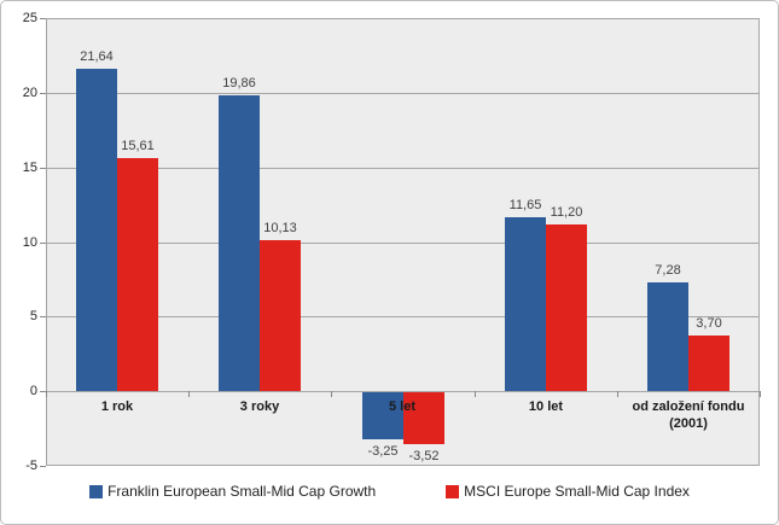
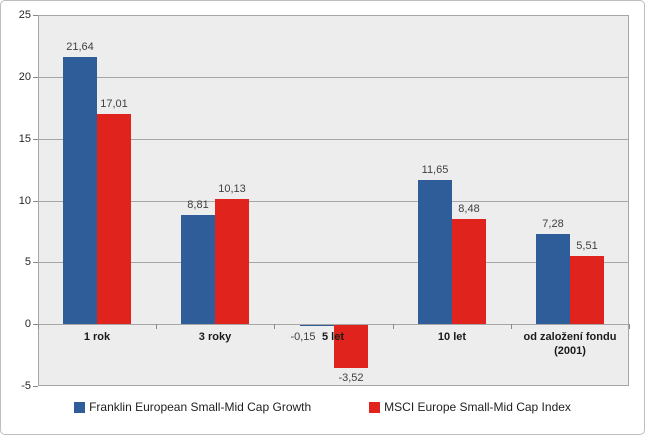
MSCI Europe Small-Mid Cap Index/1 rok: 15,61 -> 17,01
Franklin European Small-Mid Cap Growth/3 roky: 19,86 -> 8,81
Franklin European Small-Mid Cap Growth/5 let: -3,25 -> -0,15
MSCI Europe Small-Mid Cap Index/10 let: 11,20 -> 8,48
MSCI Europe Small-Mid Cap Index/od založení fondu (2001): 3,70 -> 5,51
